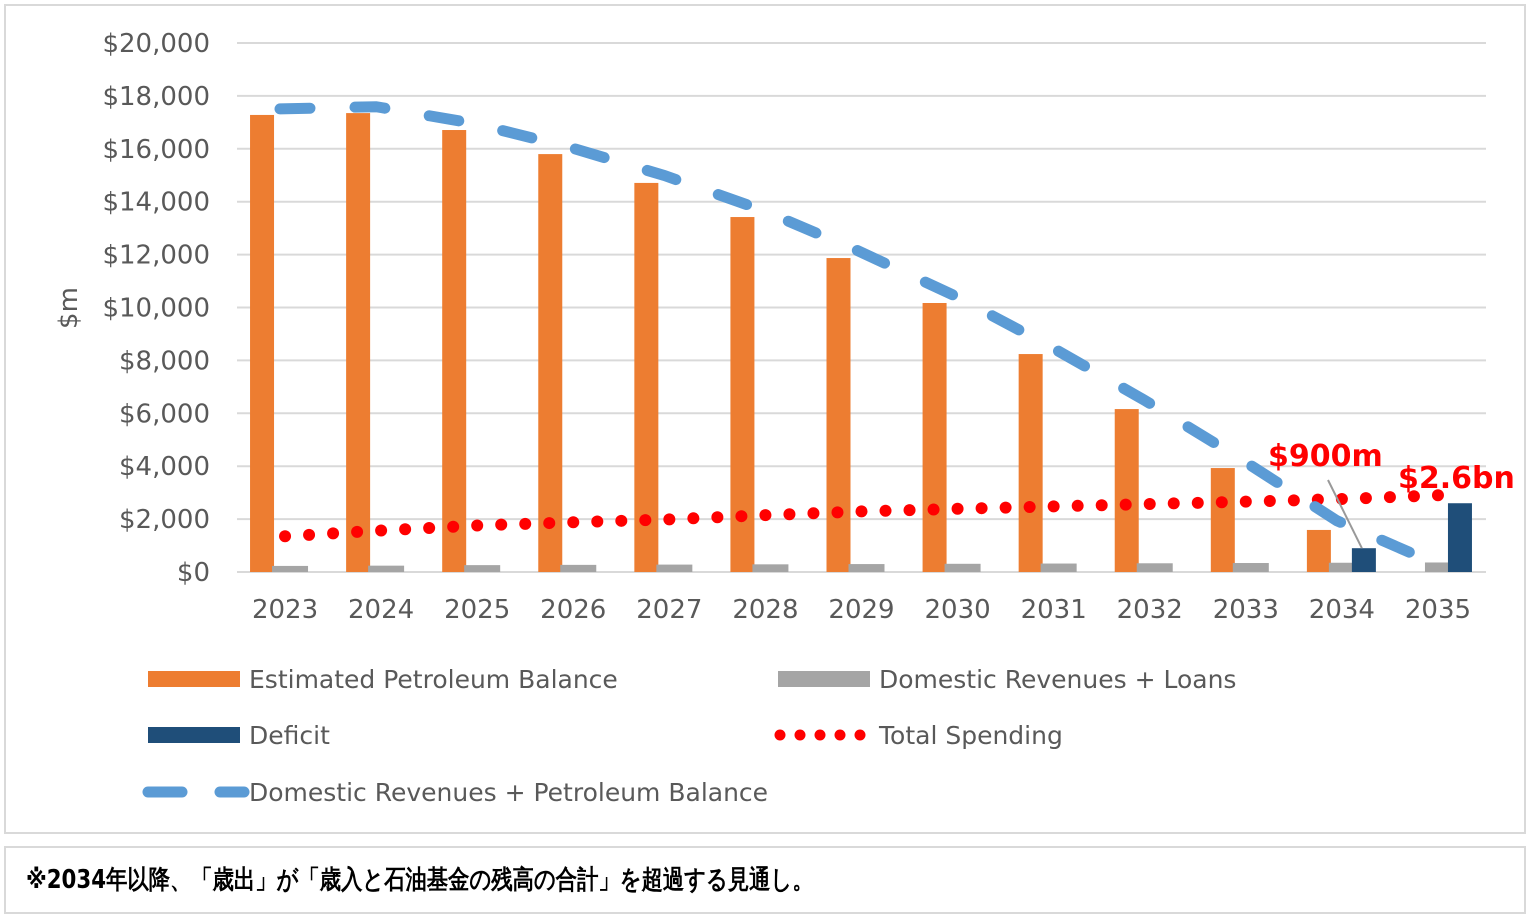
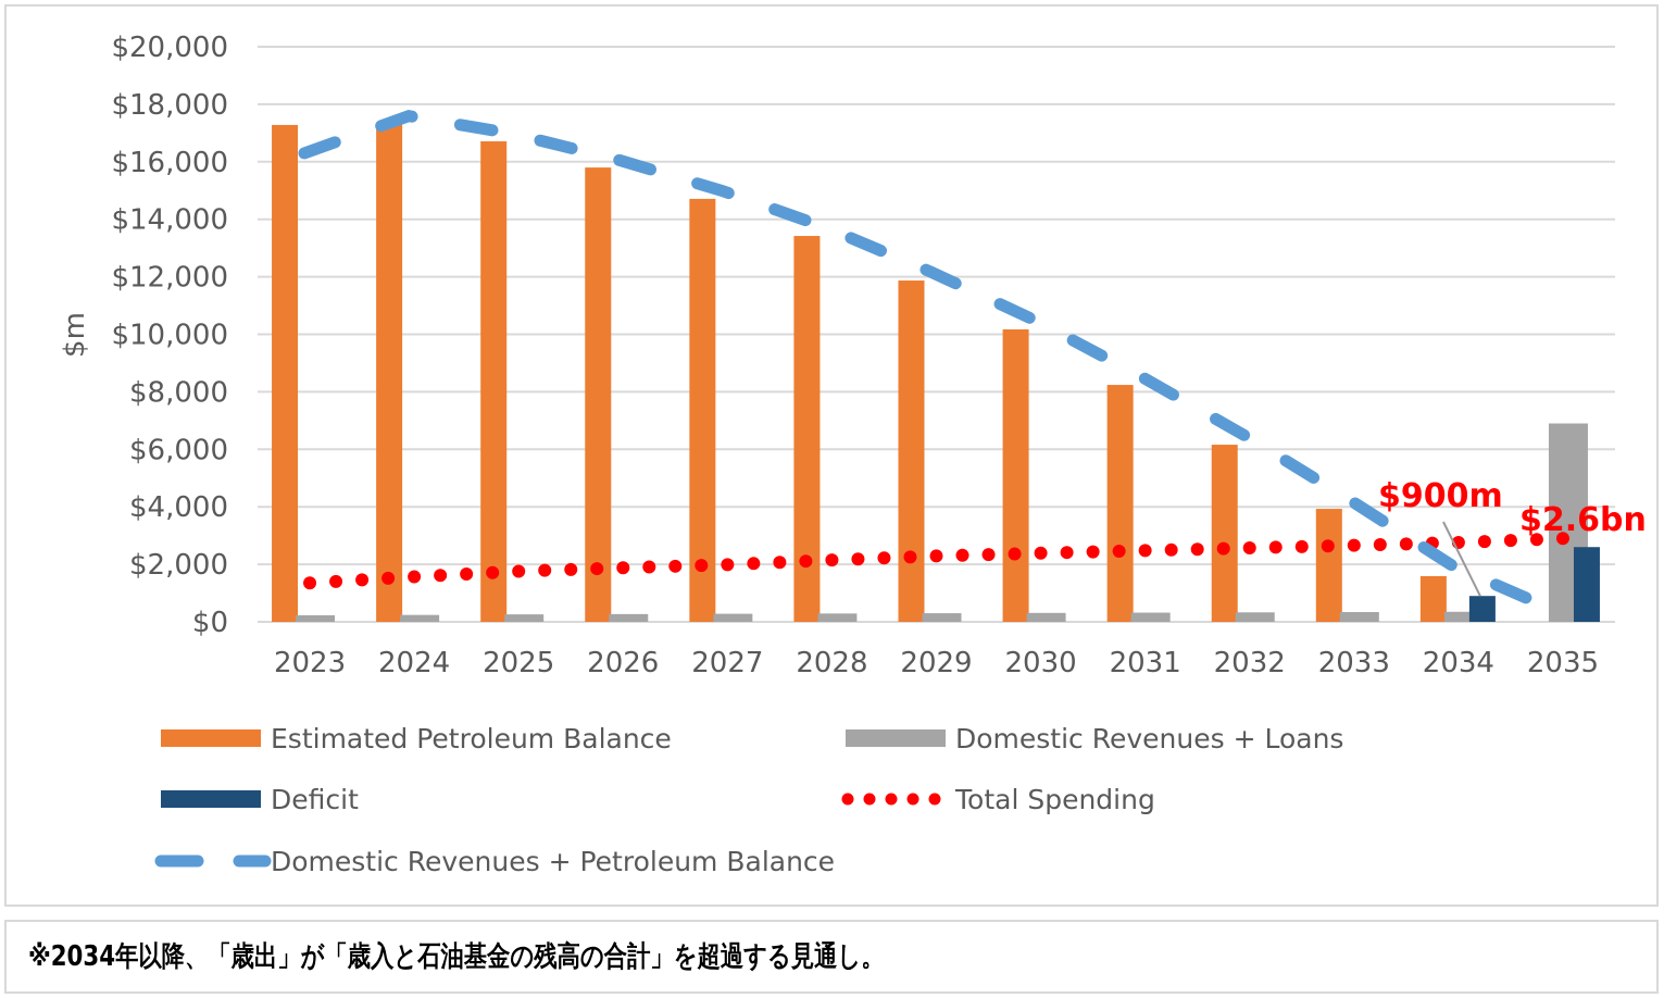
Domestic Revenues + Petroleum Balance/2023: $17500 -> $16300
Domestic Revenues + Loans/2035: $400 -> $6900
